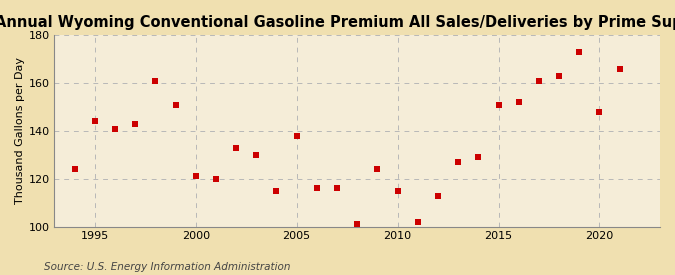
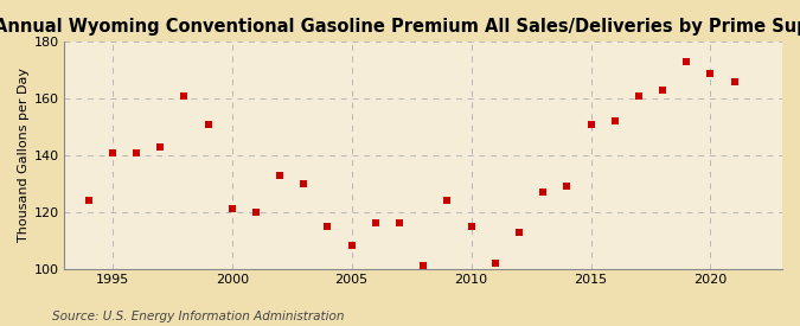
1995: 144 -> 141
2005: 138 -> 108
2020: 148 -> 169
